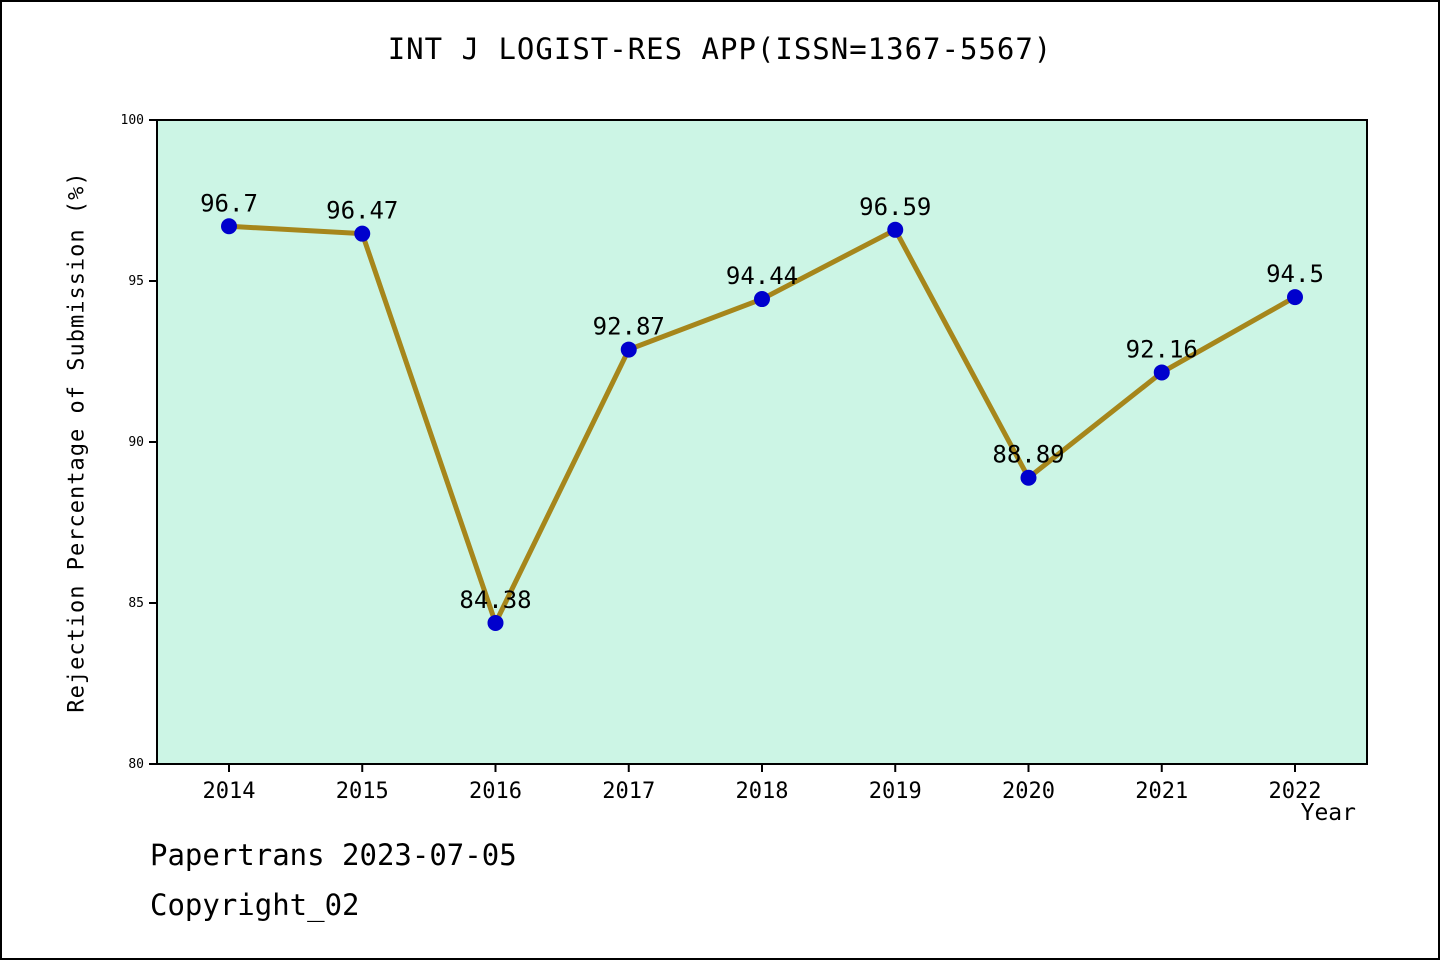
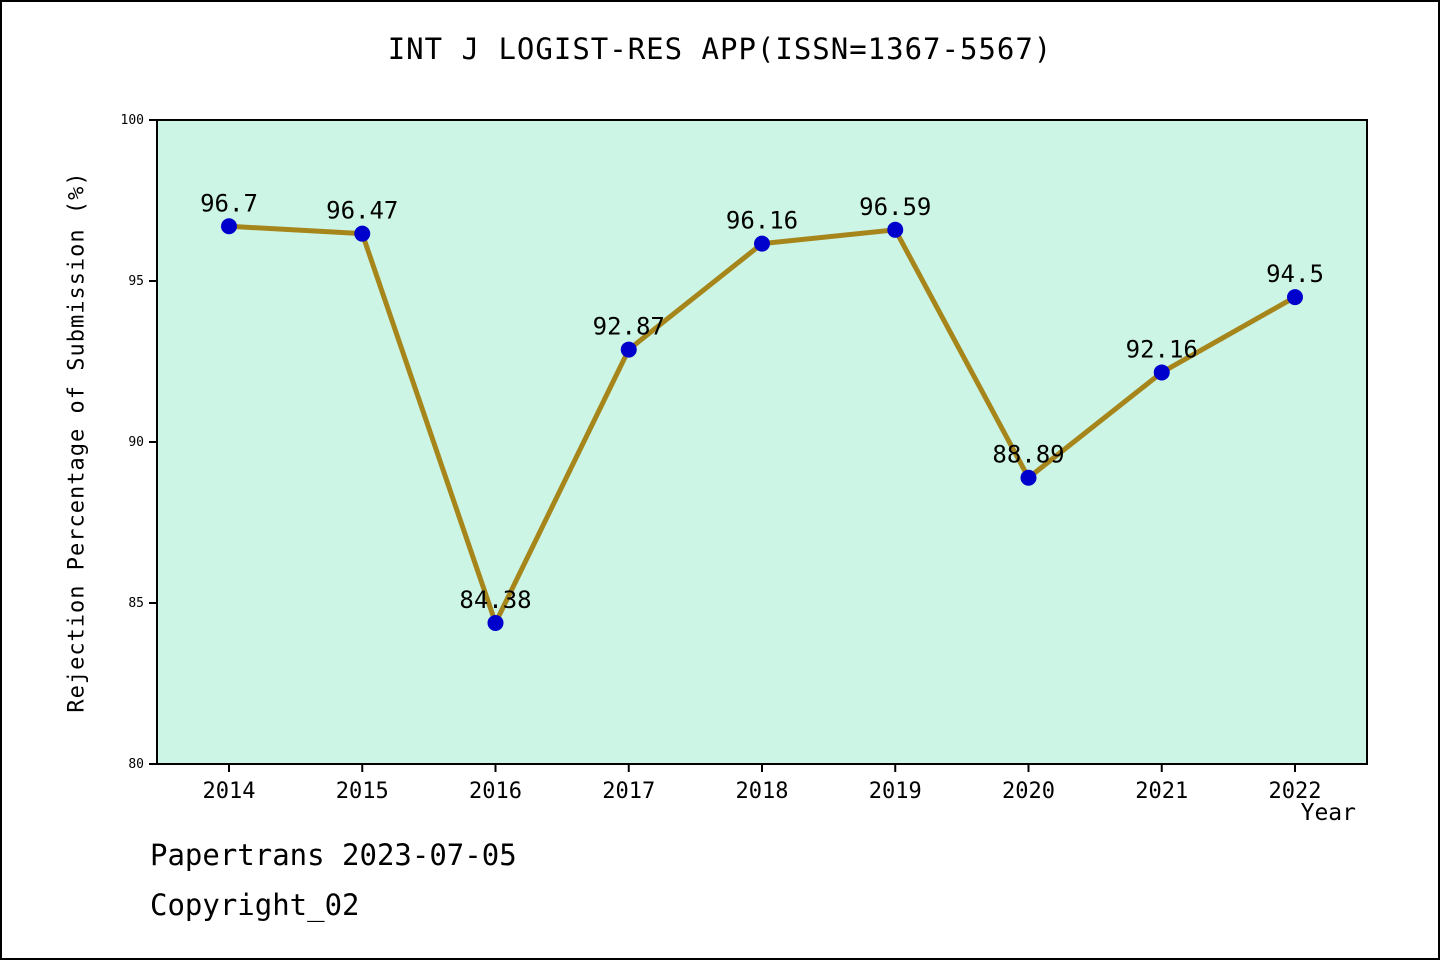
2018: 94.44 -> 96.16
